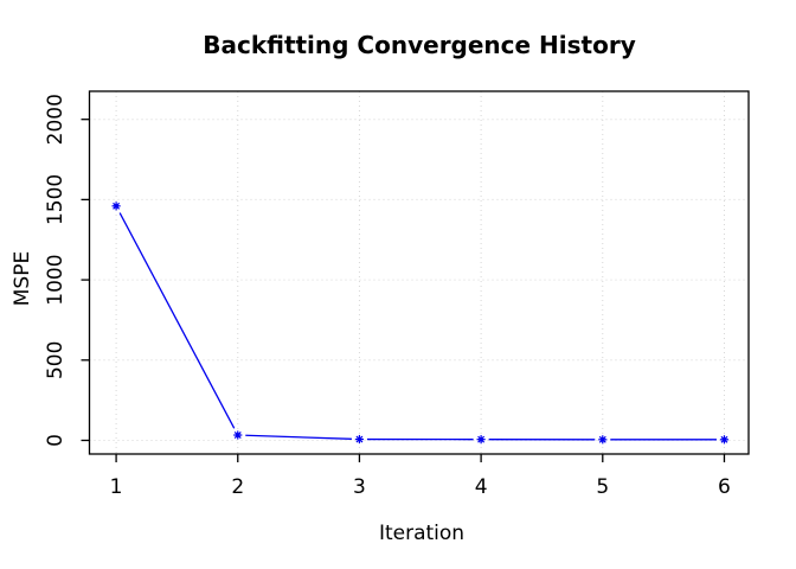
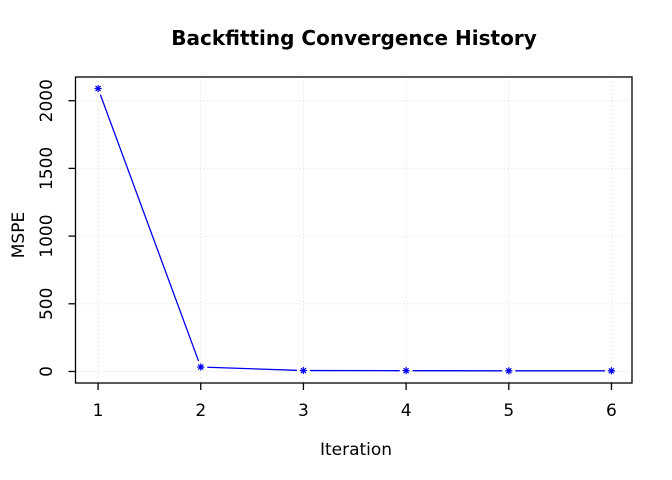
1: 1460 -> 2090
